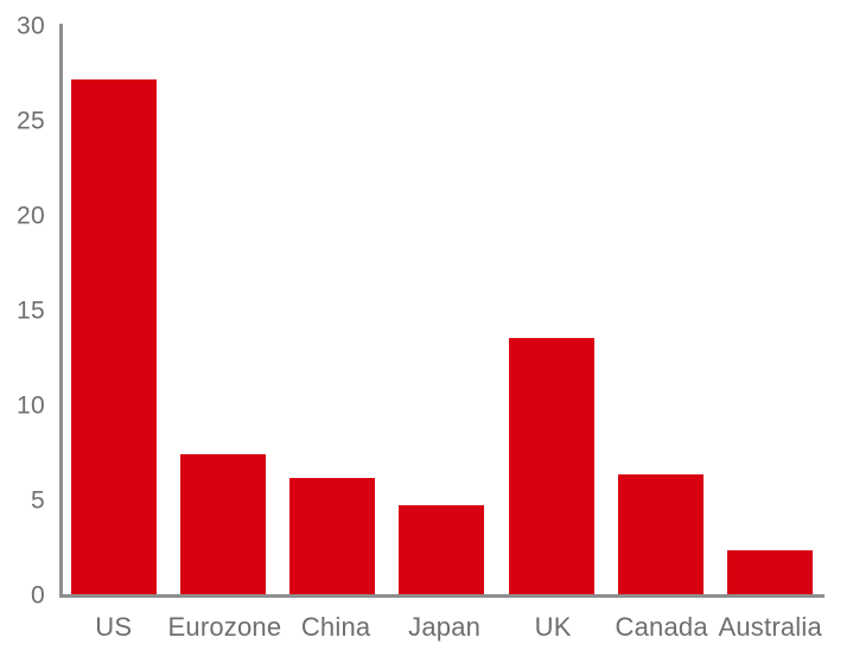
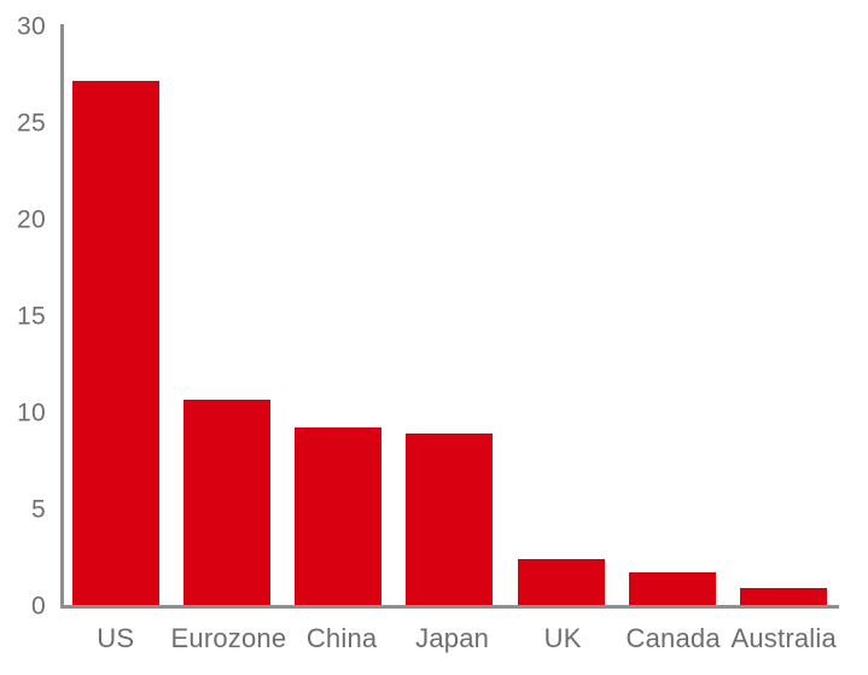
Eurozone: 7.4 -> 10.6
China: 6.1 -> 9.2
Japan: 4.7 -> 8.9
UK: 13.5 -> 2.4
Canada: 6.3 -> 1.7
Australia: 2.3 -> 0.9
